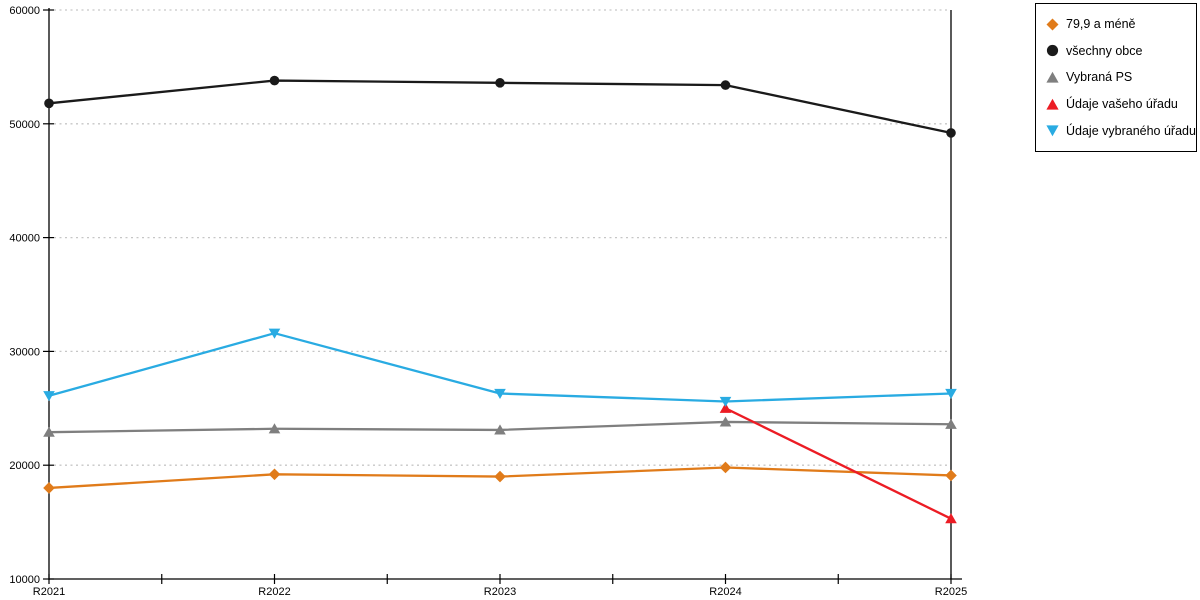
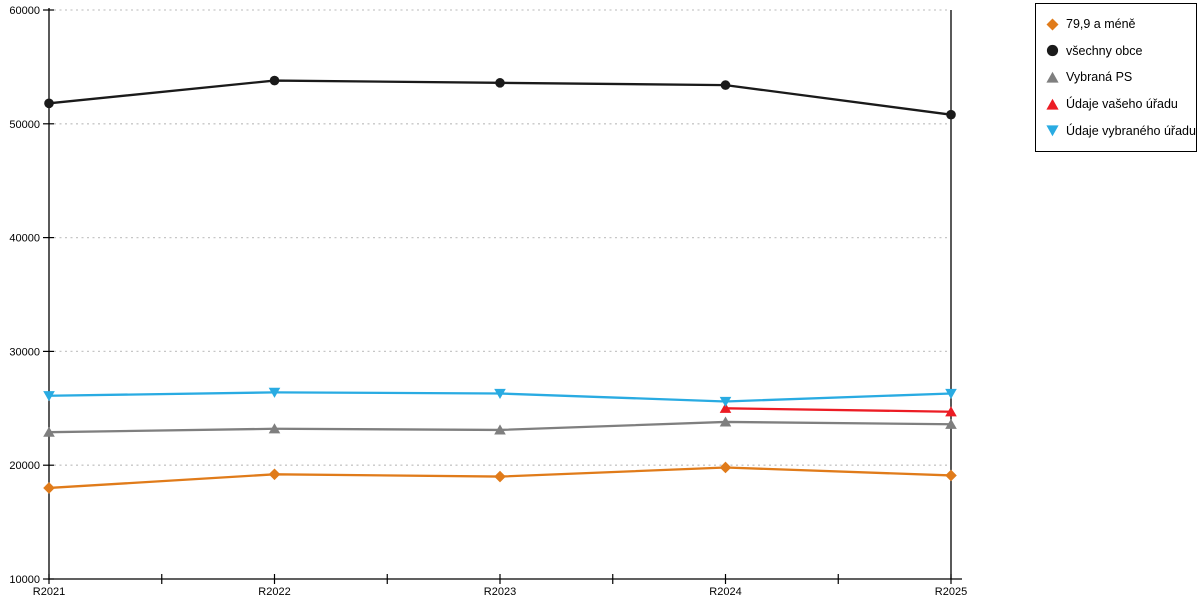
Údaje vybraného úřadu/R2022: 31600 -> 26400
všechny obce/R2025: 49200 -> 50800
Údaje vašeho úřadu/R2025: 15300 -> 24700
